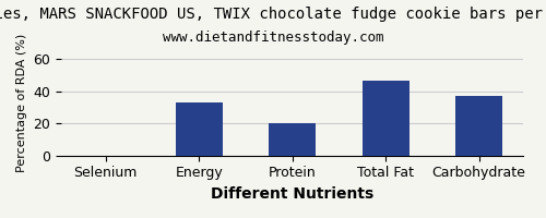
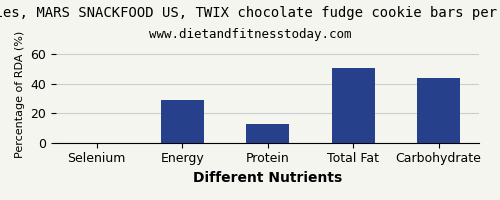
Energy: 33 -> 29
Protein: 20 -> 13
Total Fat: 47 -> 51
Carbohydrate: 37 -> 44
